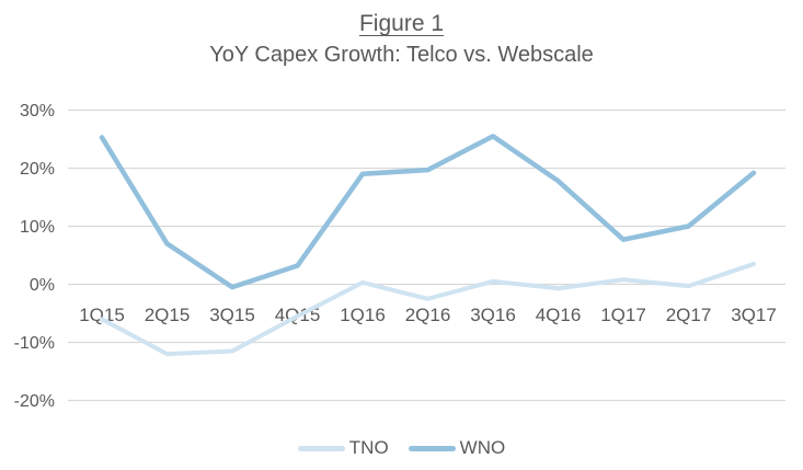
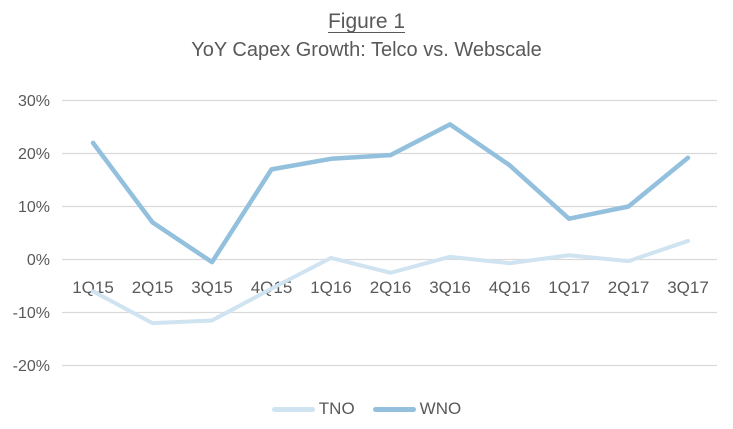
WNO/1Q15: 25% -> 22%
WNO/4Q15: 3% -> 17%
